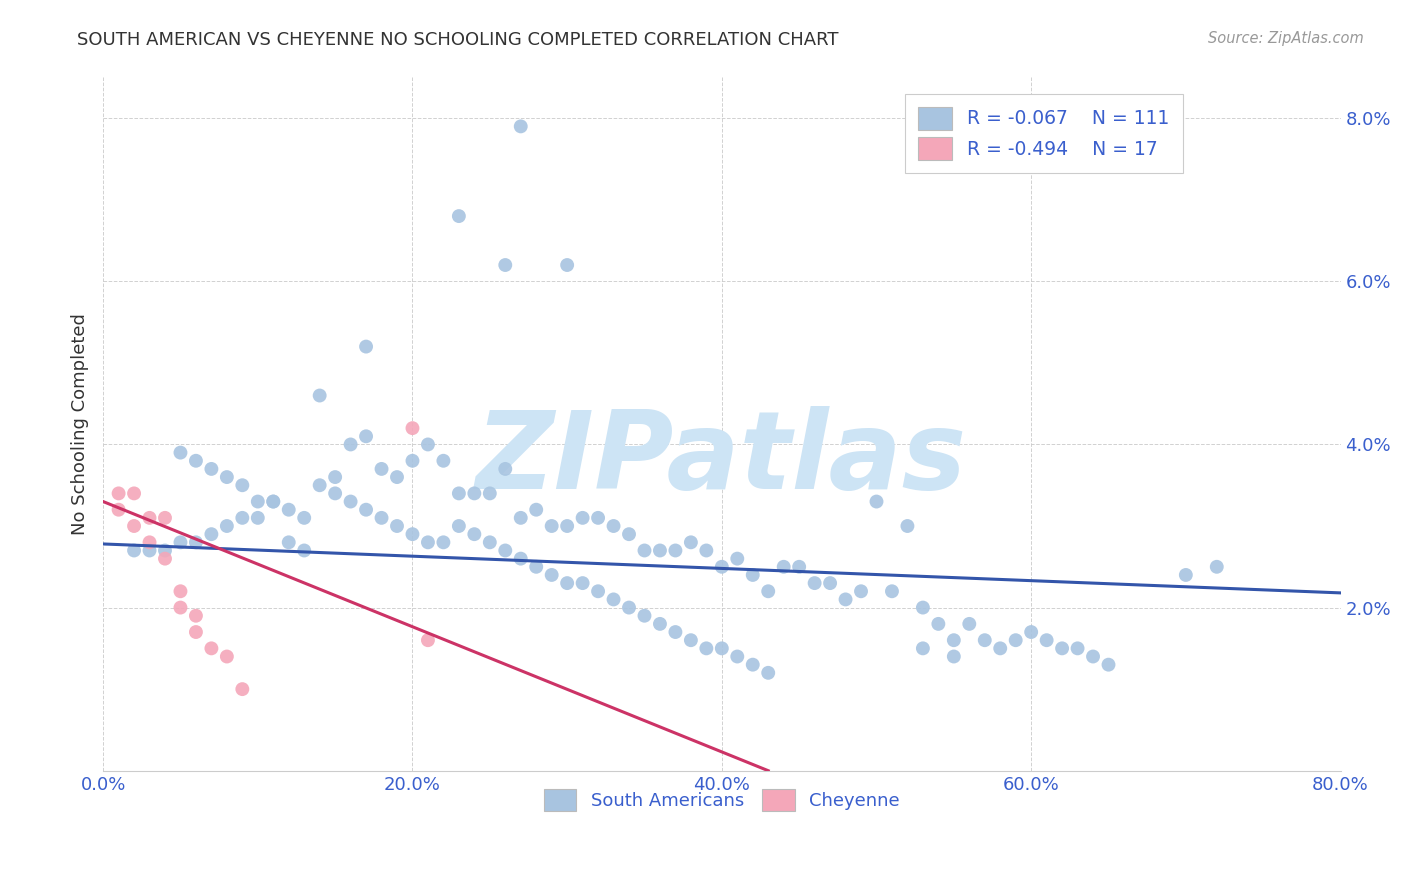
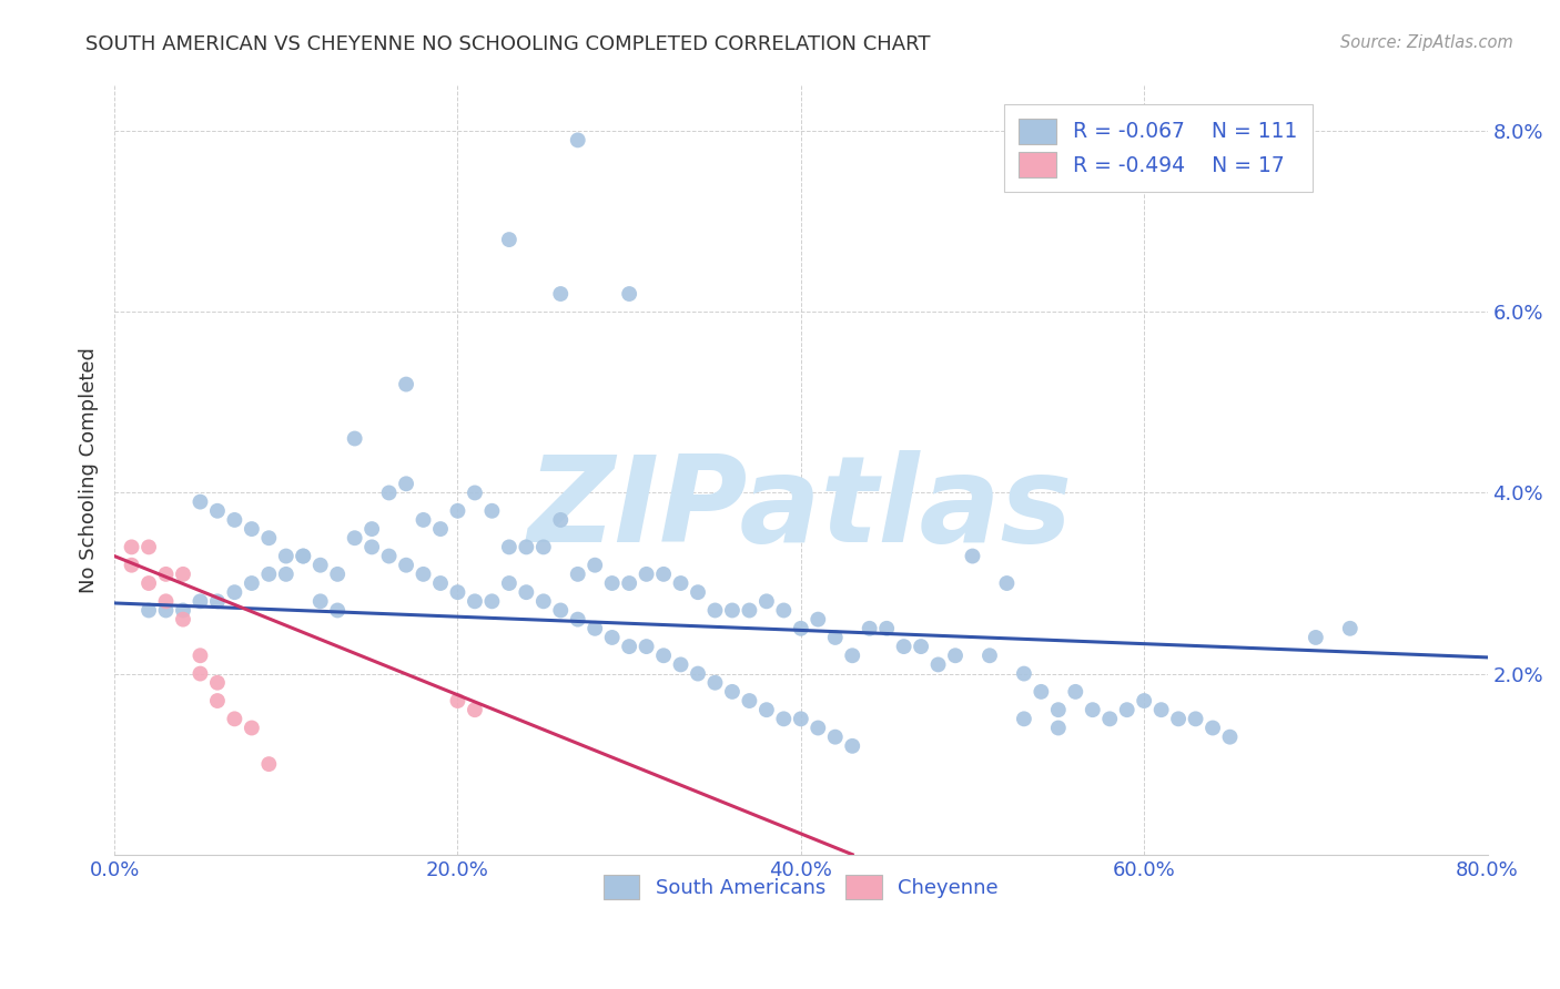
Cheyenne/20.0%: 4.2% -> 1.7%
